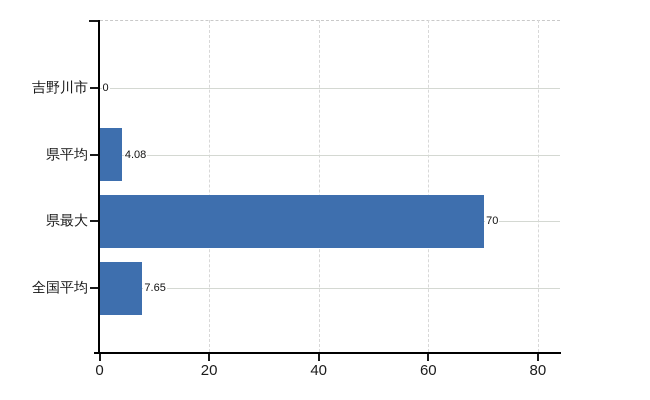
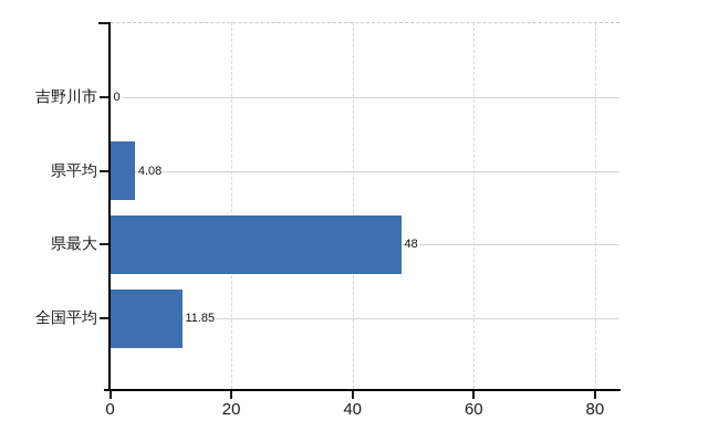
県最大: 70 -> 48
全国平均: 7.65 -> 11.85
